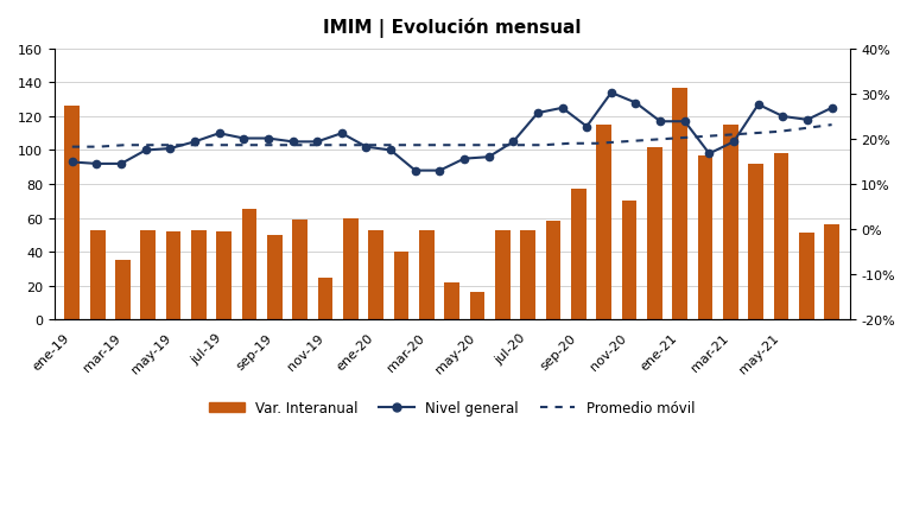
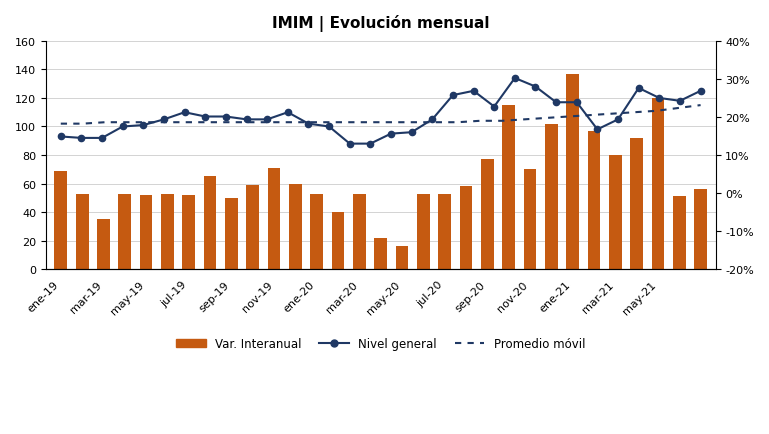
Var. Interanual/ene-19: 126 -> 69
Var. Interanual/nov-19: 25 -> 71
Var. Interanual/mar-21: 115 -> 80
Var. Interanual/may-21: 98 -> 120
